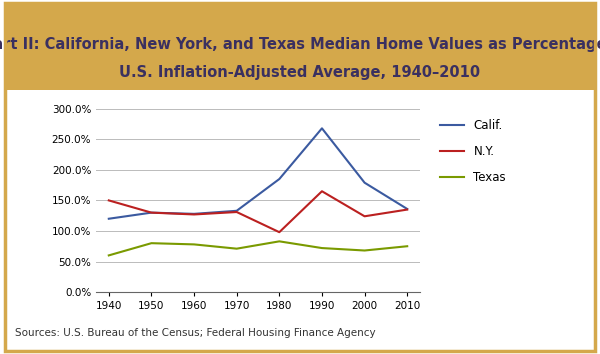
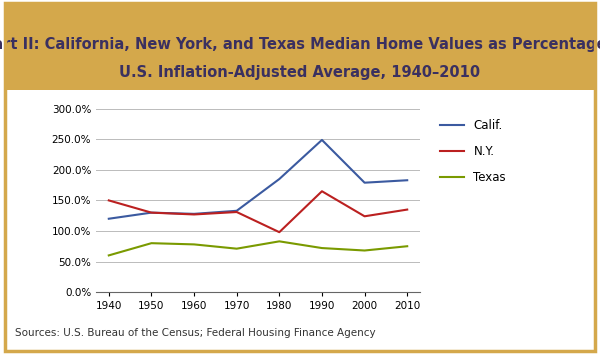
Calif./1990: 268% -> 249%
Calif./2010: 136% -> 183%
